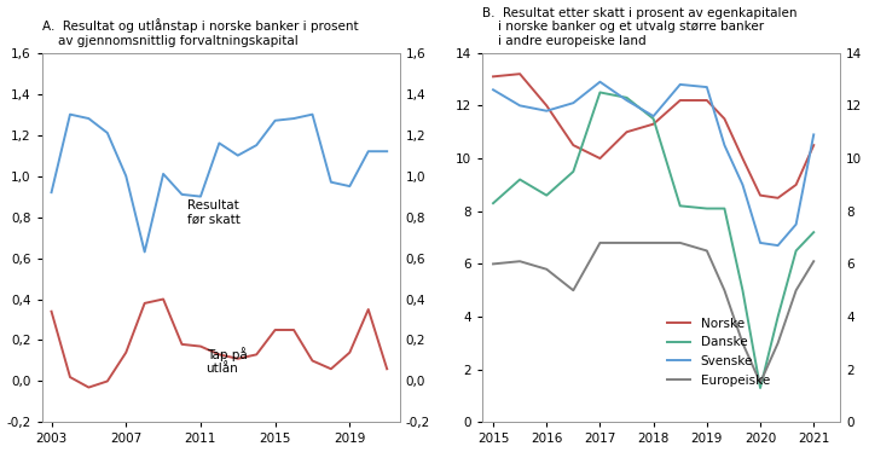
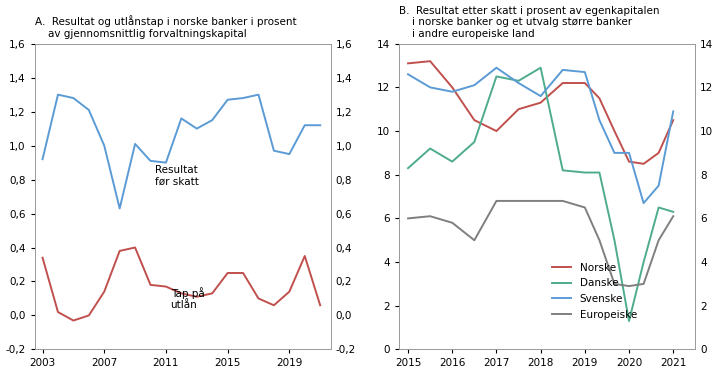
Danske/2018: 11.5 -> 12.9
Svenske/2020: 6.8 -> 9.0
Europeiske/2020: 1.5 -> 2.9
Danske/2021: 7.2 -> 6.3
